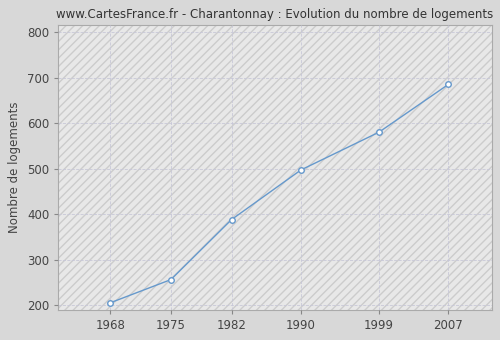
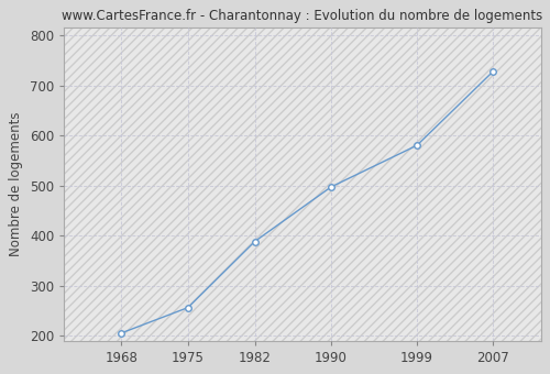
2007: 685 -> 728
